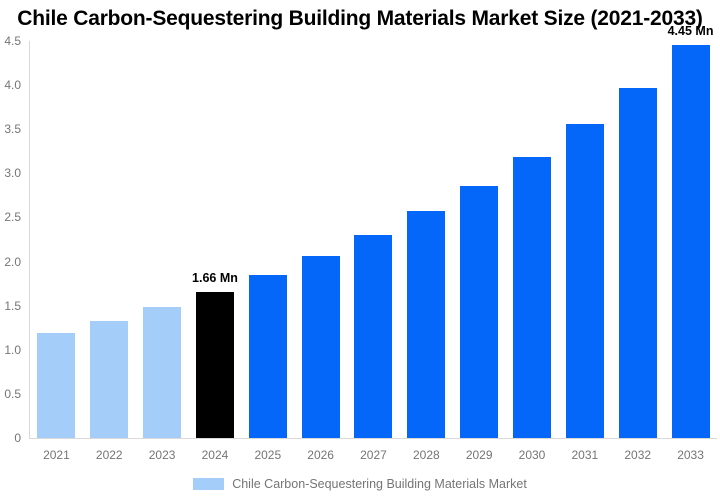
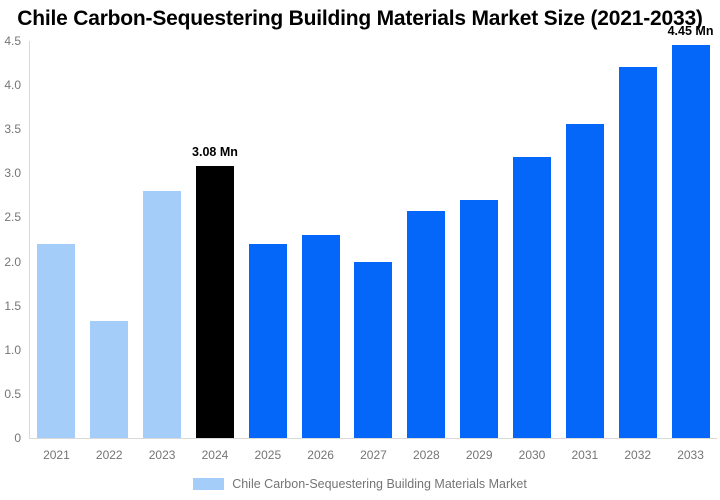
2021: 1.2 -> 2.2
2023: 1.5 -> 2.8
2024: 1.66 -> 3.08
2025: 1.9 -> 2.2
2026: 2.1 -> 2.3
2027: 2.3 -> 2.0
2029: 2.9 -> 2.7
2032: 4.0 -> 4.2
